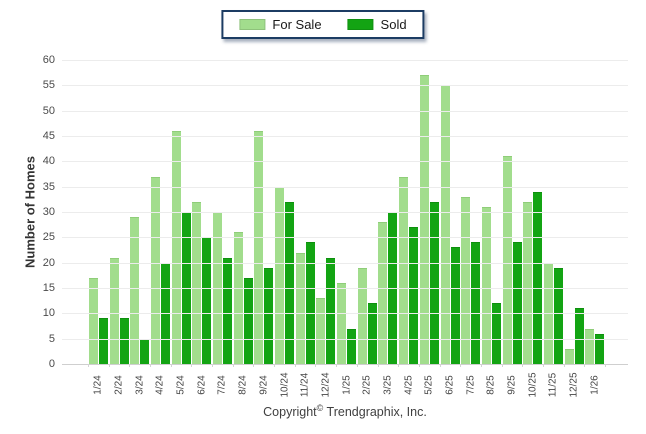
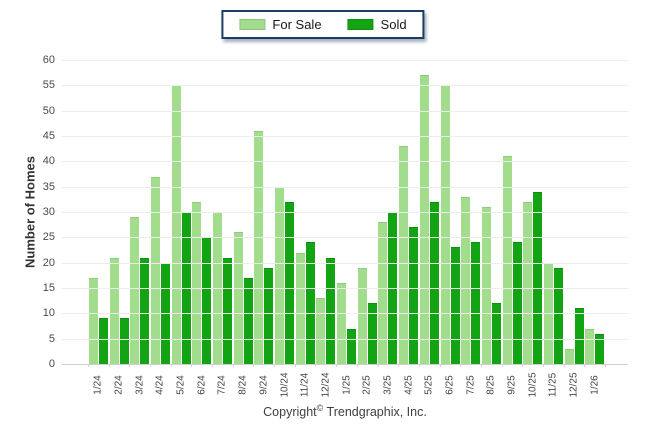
Sold/3/24: 5 -> 21
For Sale/5/24: 46 -> 55
For Sale/4/25: 37 -> 43
